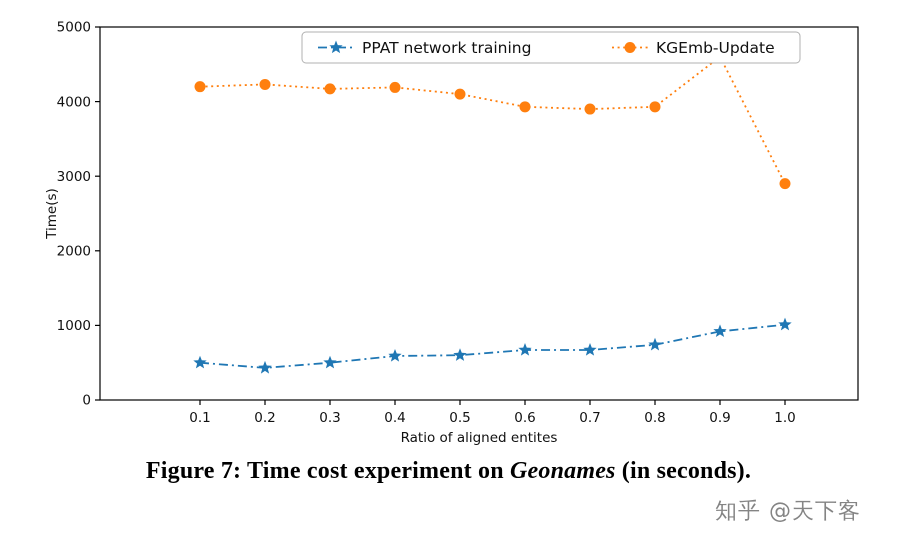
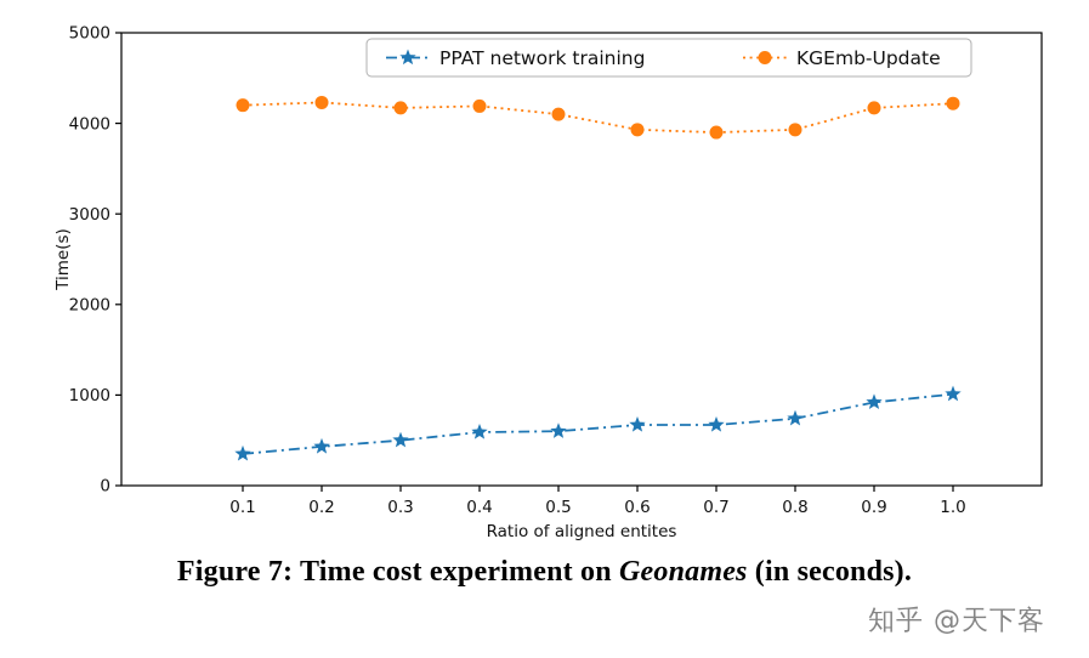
PPAT network training/0.1: 500 -> 400
KGEmb-Update/0.9: 4600 -> 4200
KGEmb-Update/1.0: 2900 -> 4200
